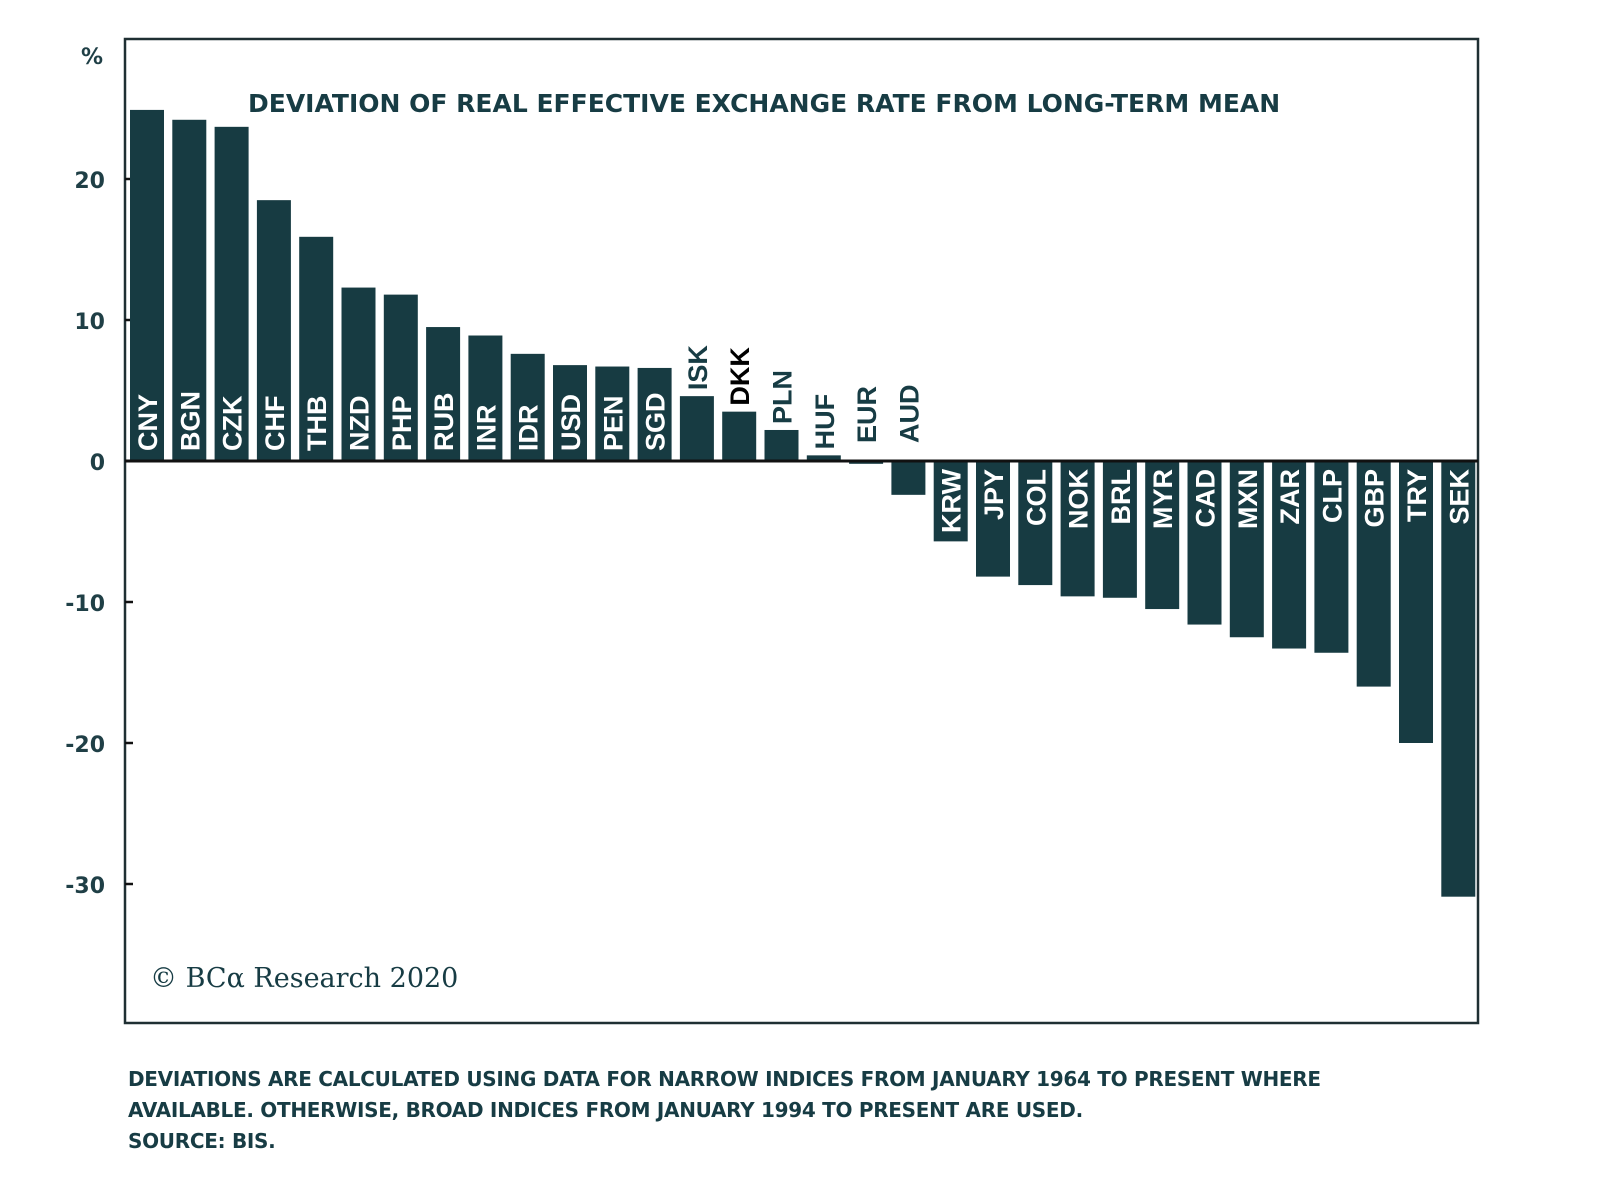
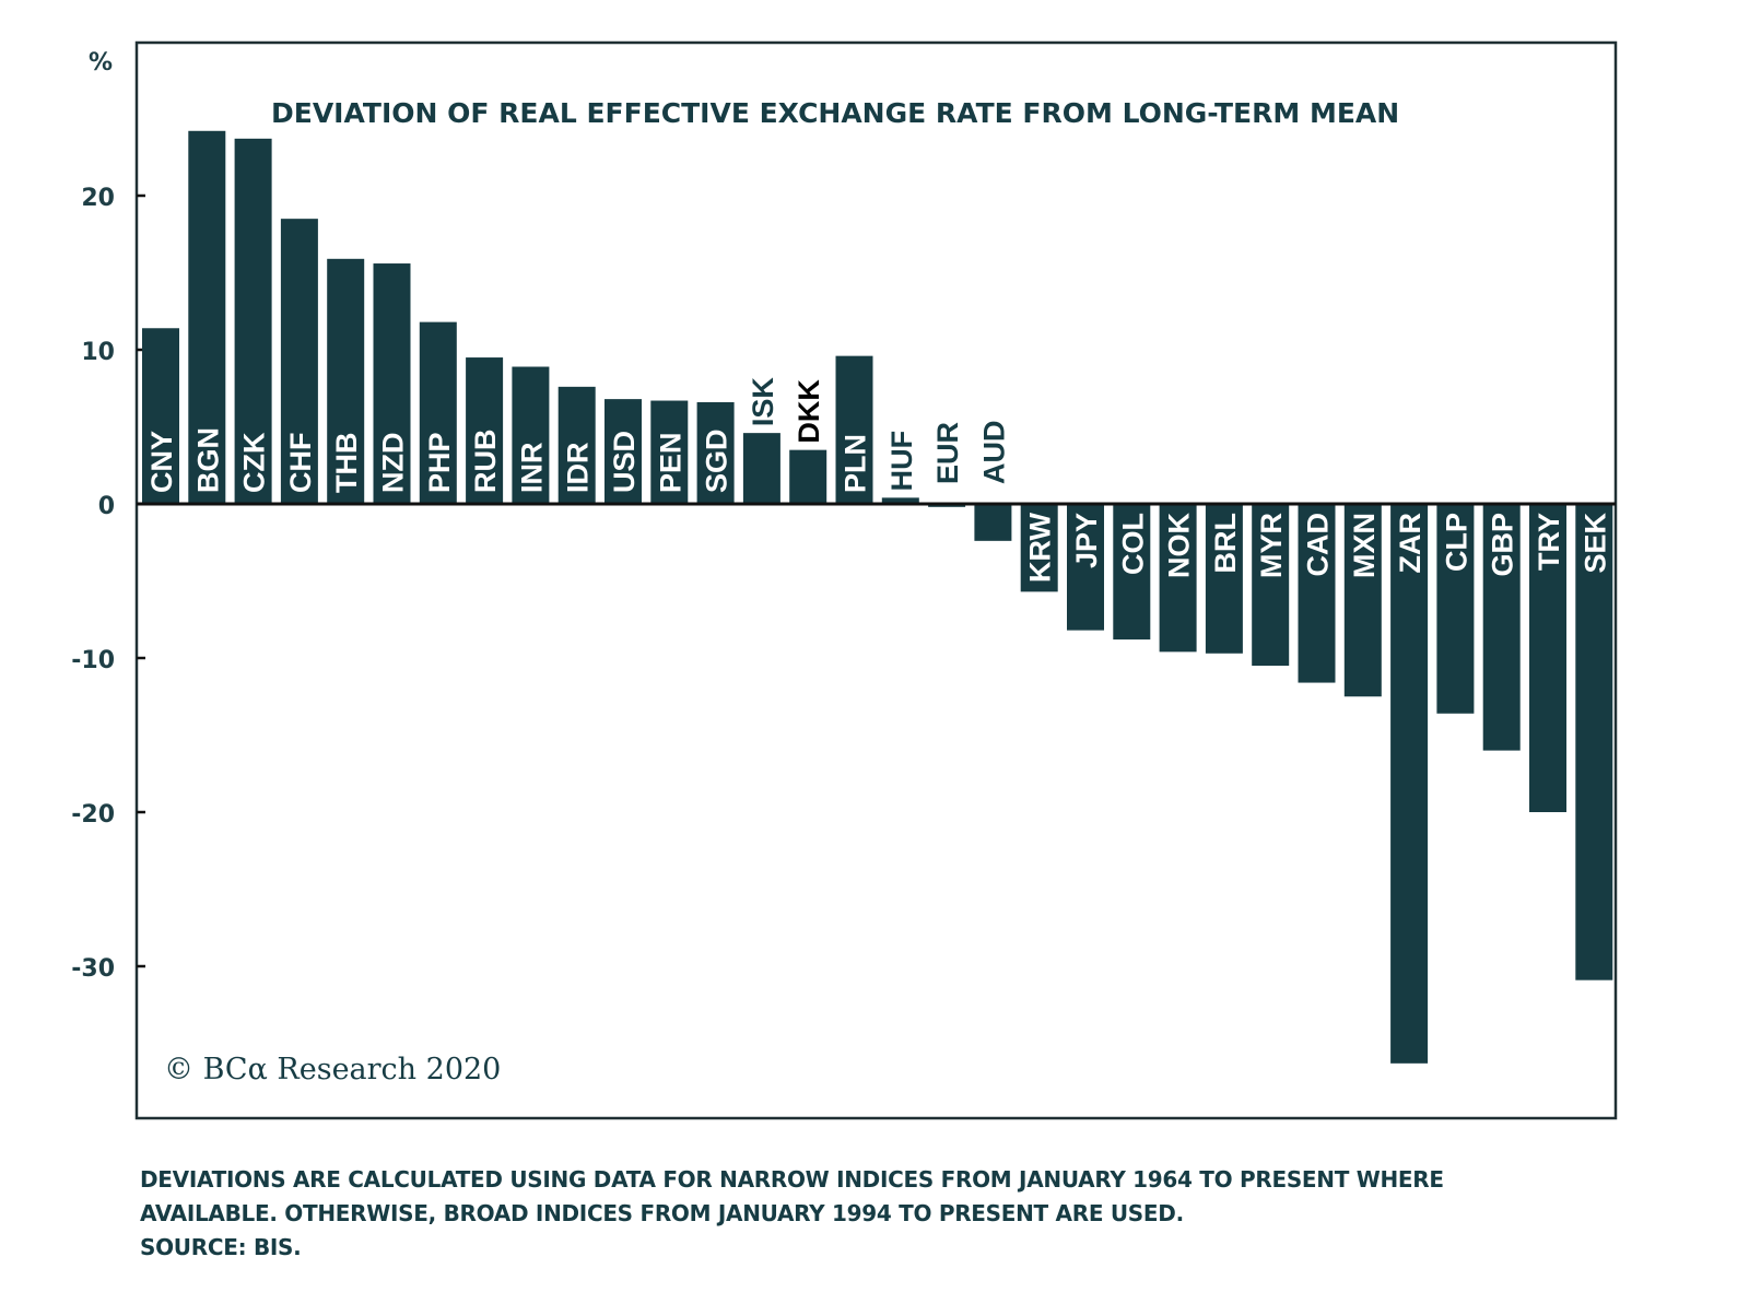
CNY: 24.9 -> 11.4
NZD: 12.3 -> 15.6
PLN: 2.2 -> 9.6
ZAR: -13.3 -> -36.3
